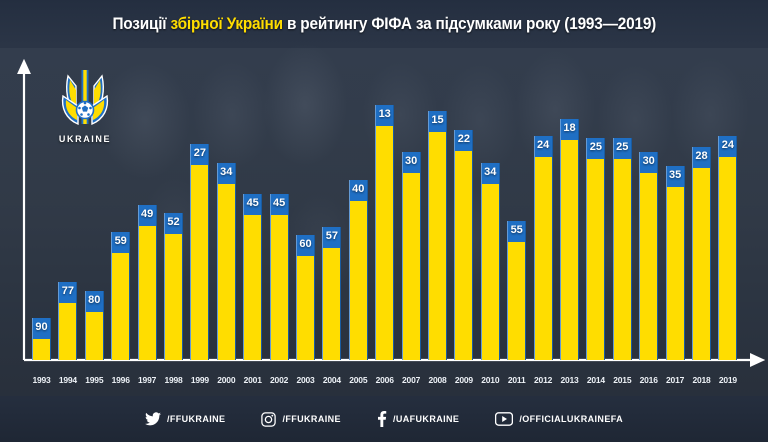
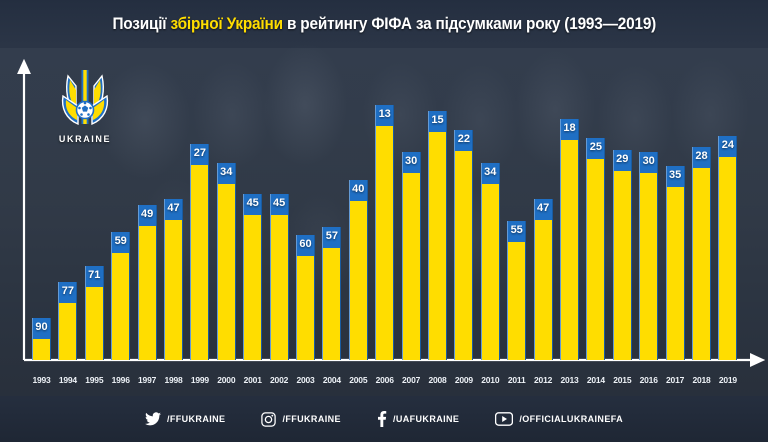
1995: 80 -> 71
1998: 52 -> 47
2012: 24 -> 47
2015: 25 -> 29
